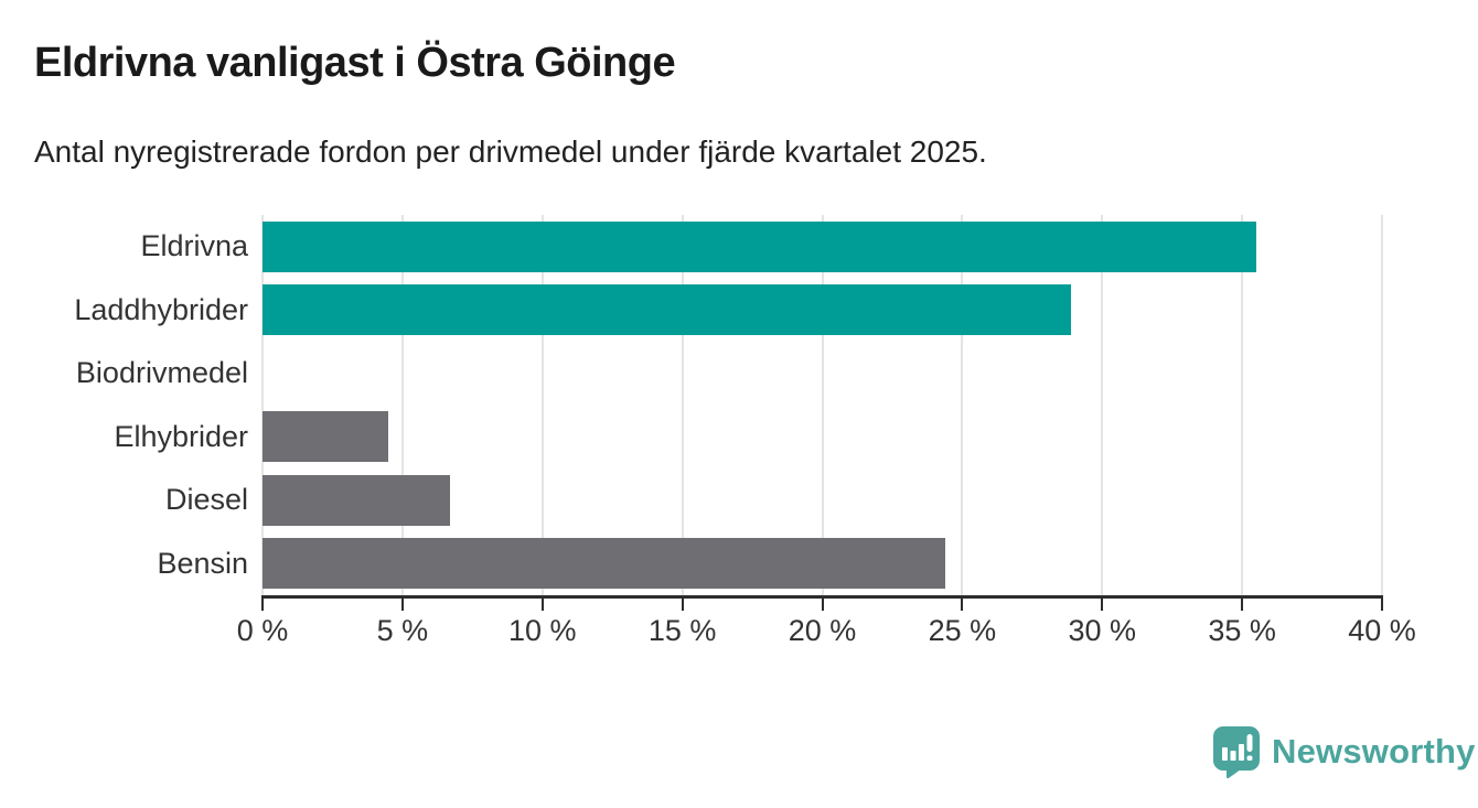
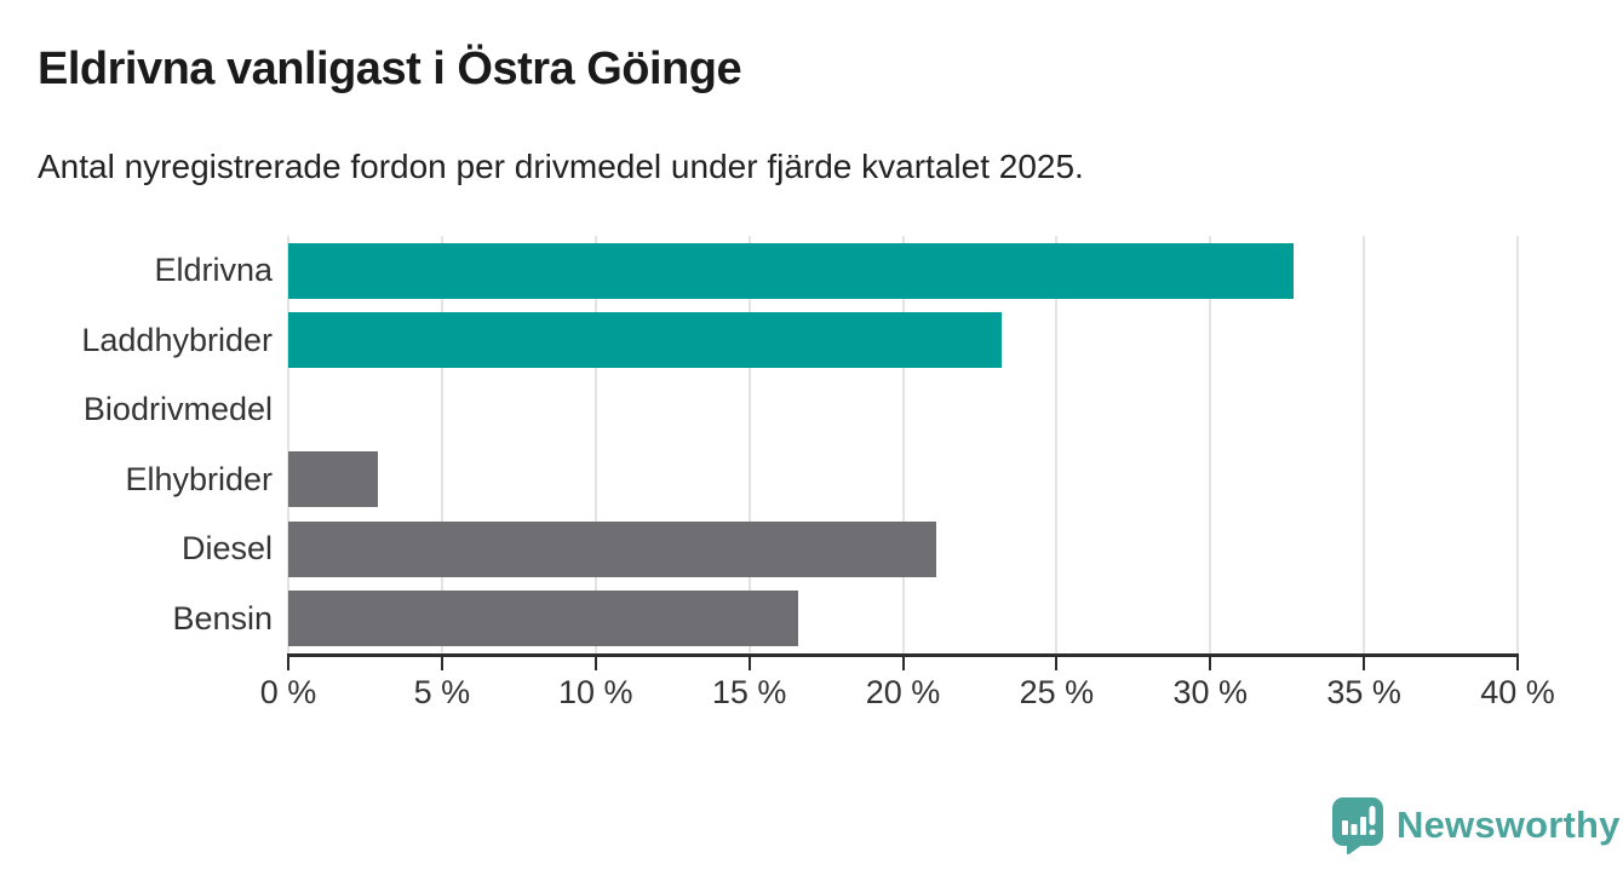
Eldrivna: 35.5% -> 32.7%
Laddhybrider: 28.9% -> 23.2%
Elhybrider: 4.5% -> 2.9%
Diesel: 6.7% -> 21.1%
Bensin: 24.4% -> 16.6%
